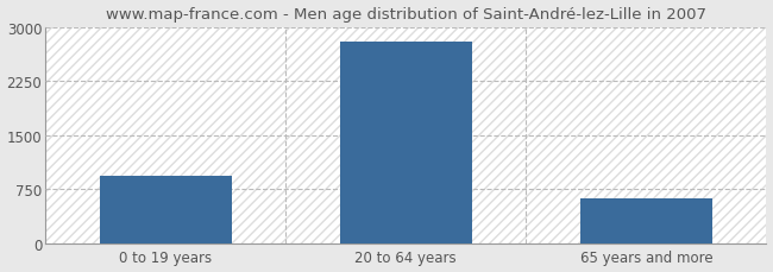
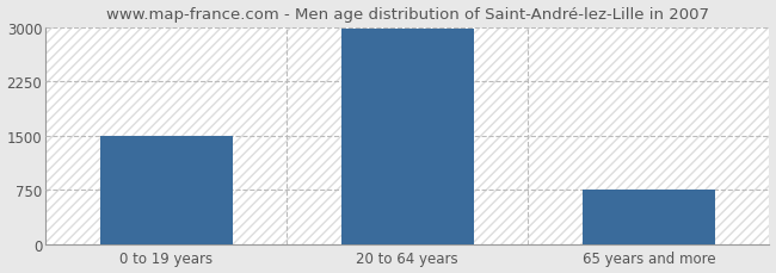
0 to 19 years: 940 -> 1500
20 to 64 years: 2800 -> 2980
65 years and more: 620 -> 760
